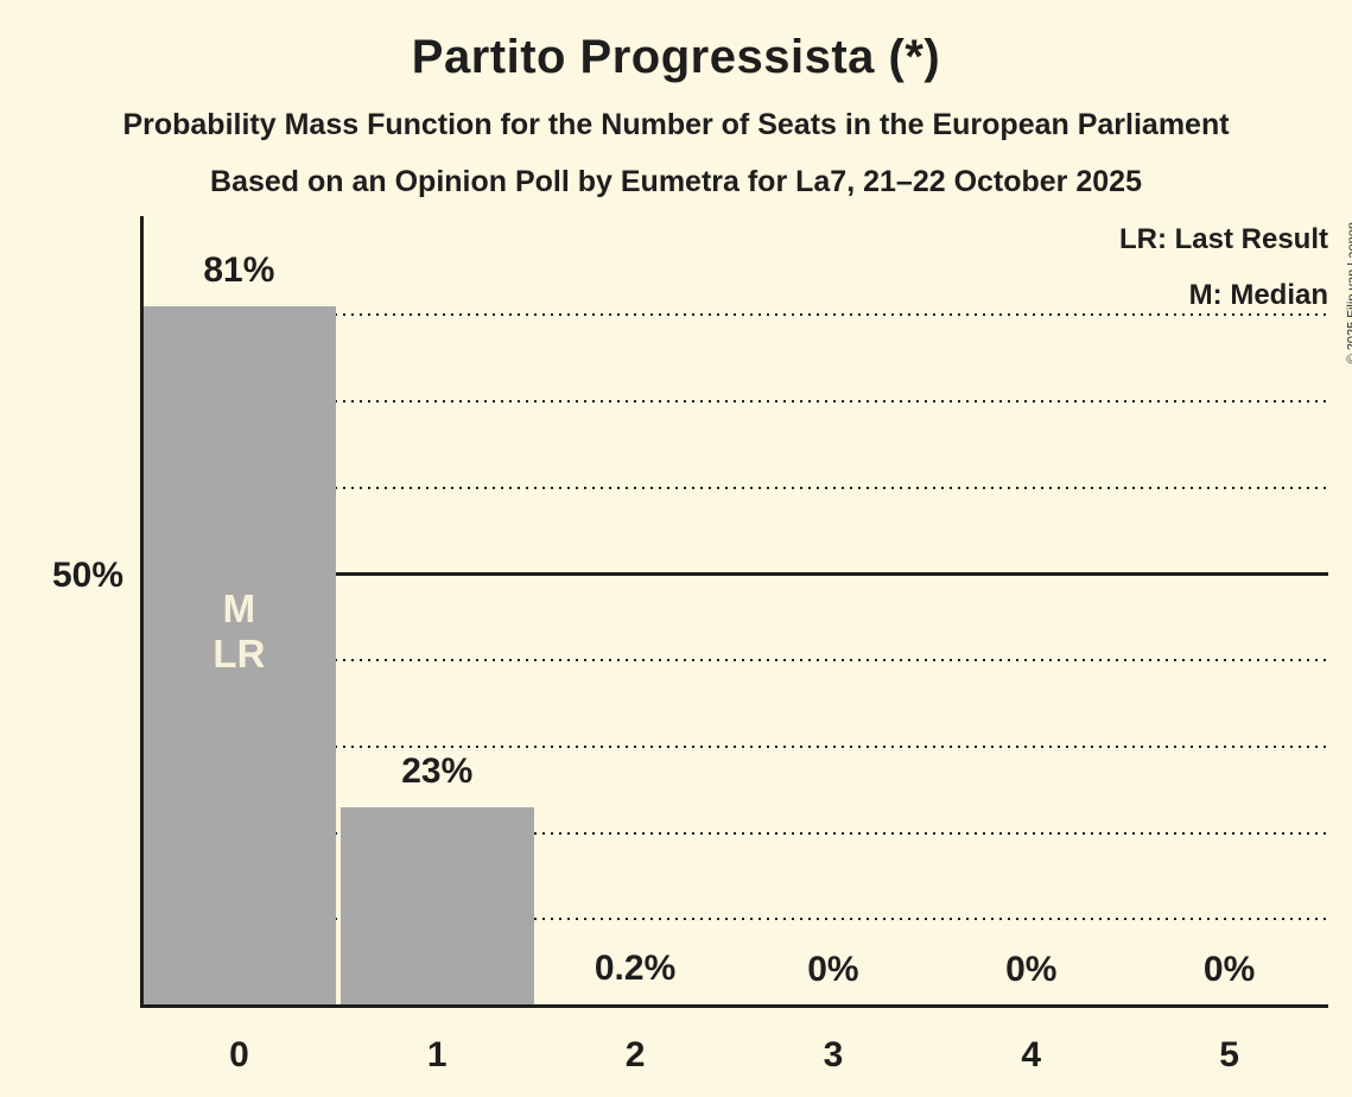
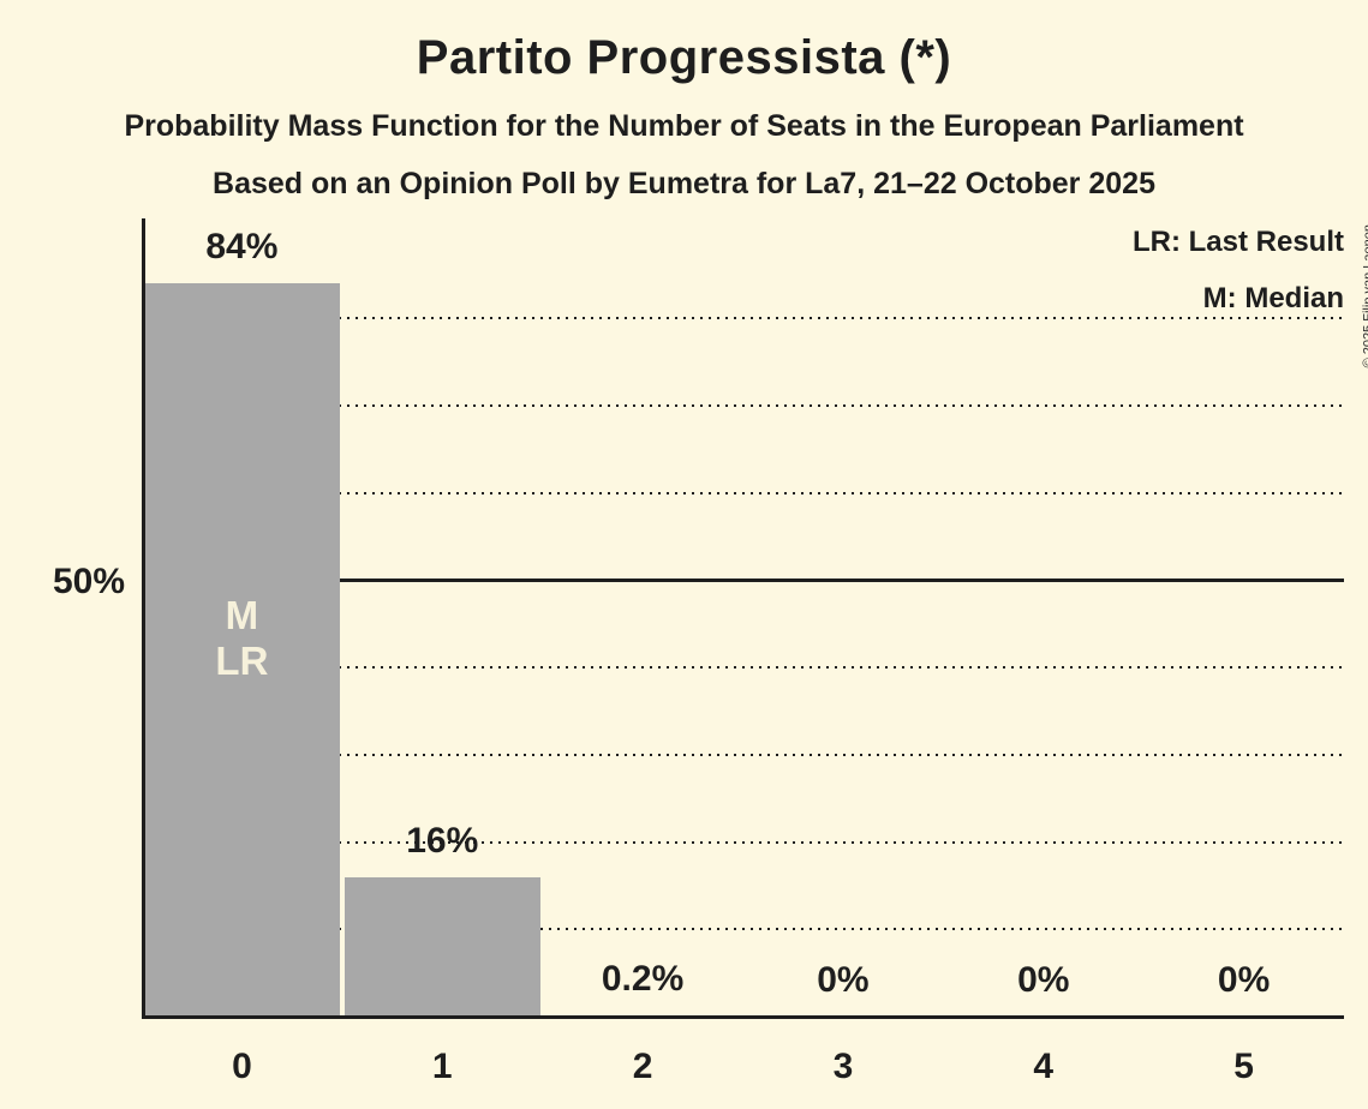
0: 81% -> 84%
1: 23% -> 16%
